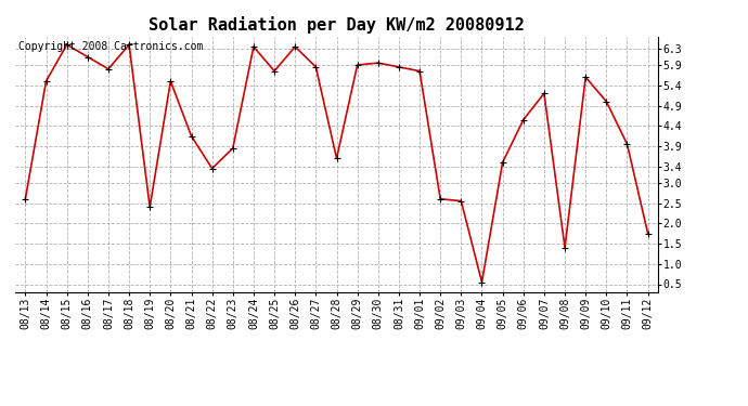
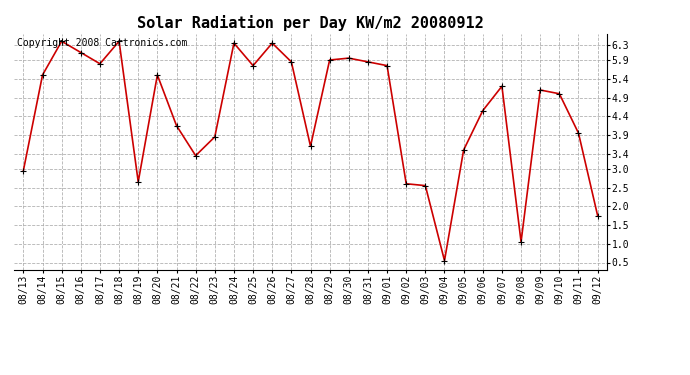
08/13: 2.60 -> 2.95
08/19: 2.40 -> 2.65
09/08: 1.40 -> 1.05
09/09: 5.60 -> 5.10
